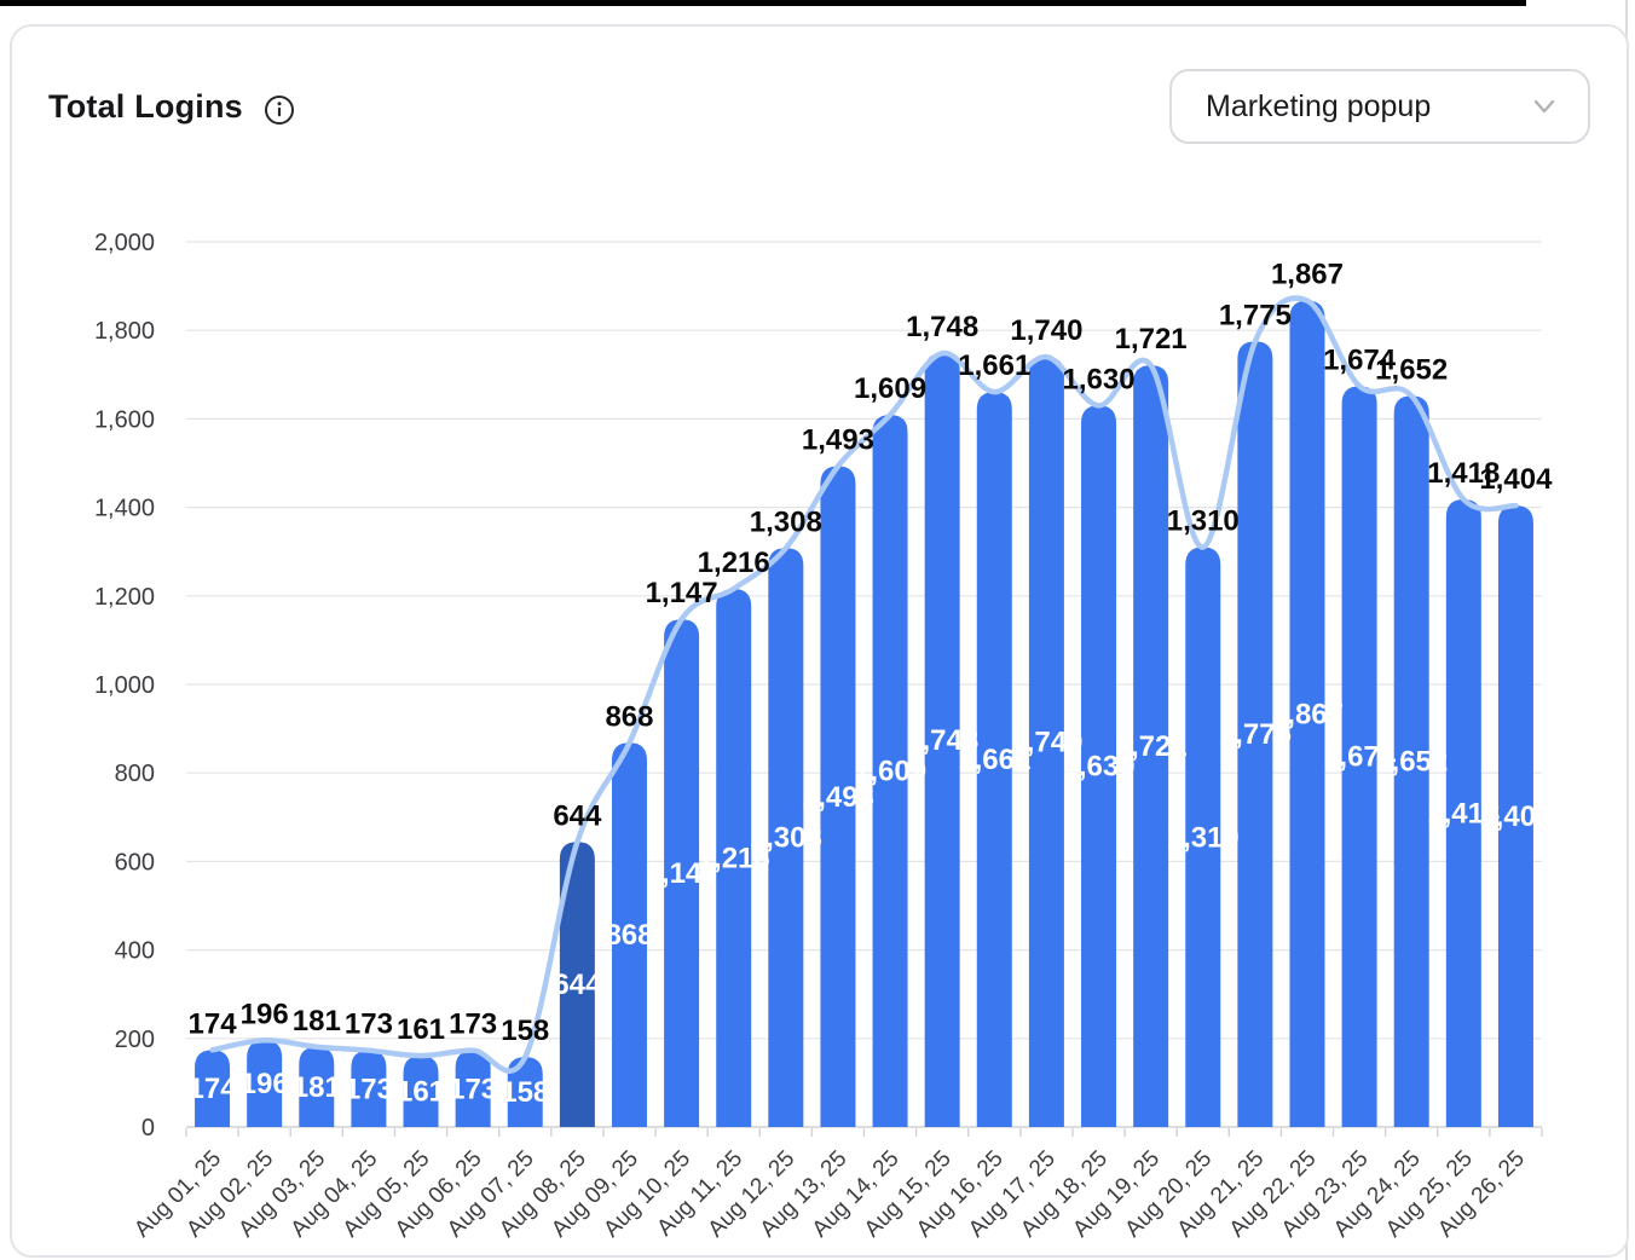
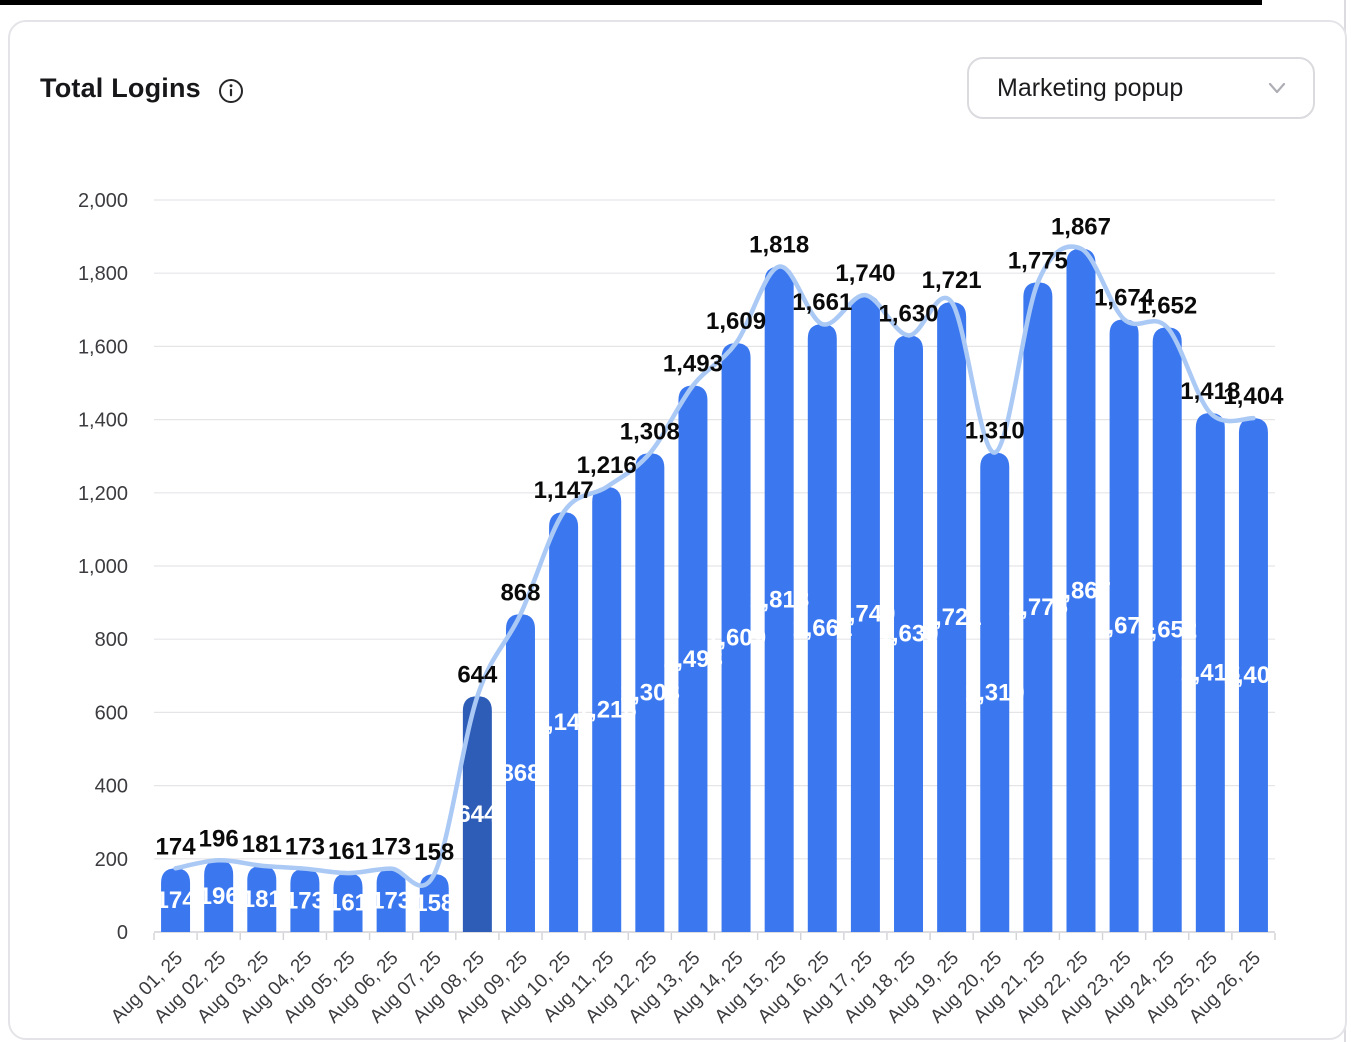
Aug 15, 25: 1,748 -> 1,818
